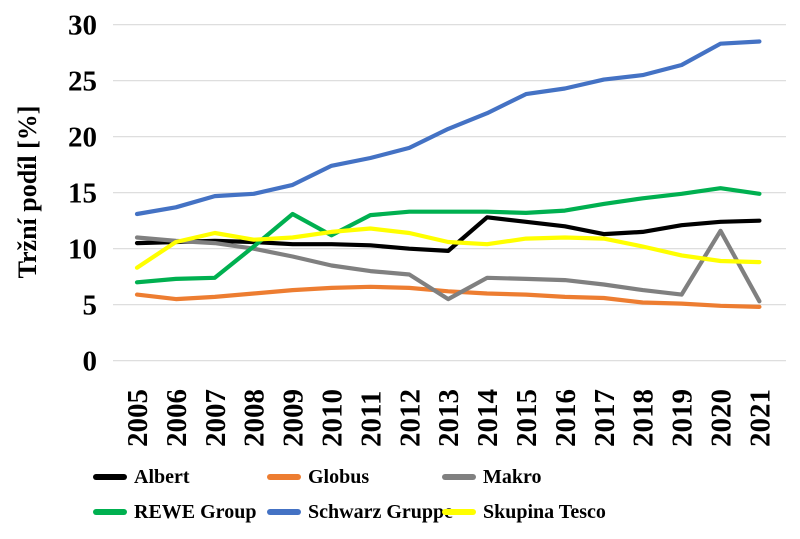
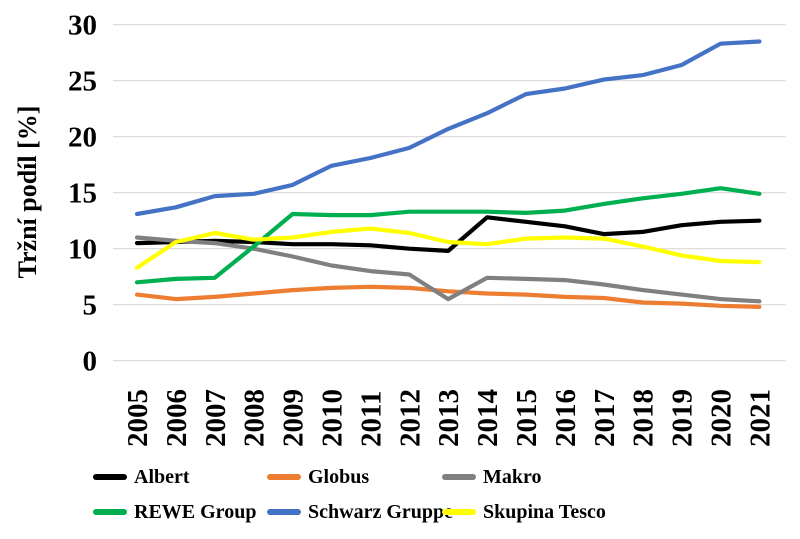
REWE Group/2010: 11.2 -> 13.0
Makro/2020: 11.6 -> 5.5
